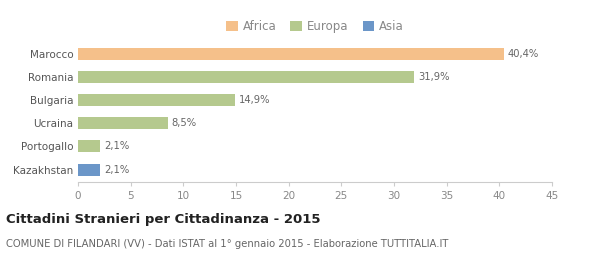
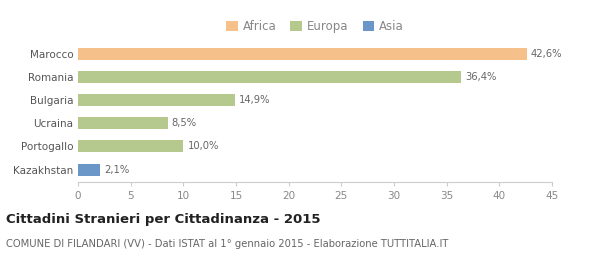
Marocco: 40,4% -> 42,6%
Romania: 31,9% -> 36,4%
Portogallo: 2,1% -> 10,0%
